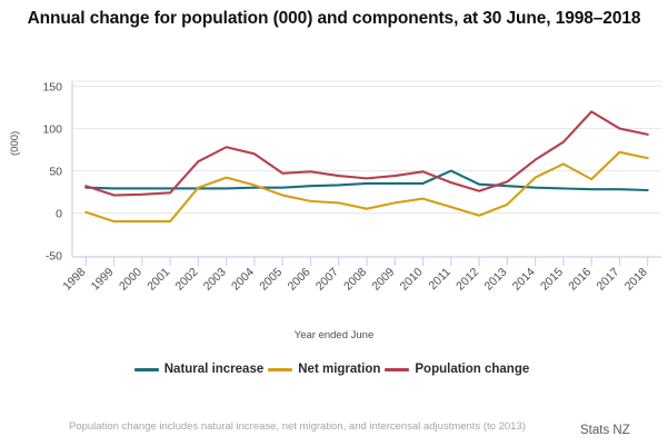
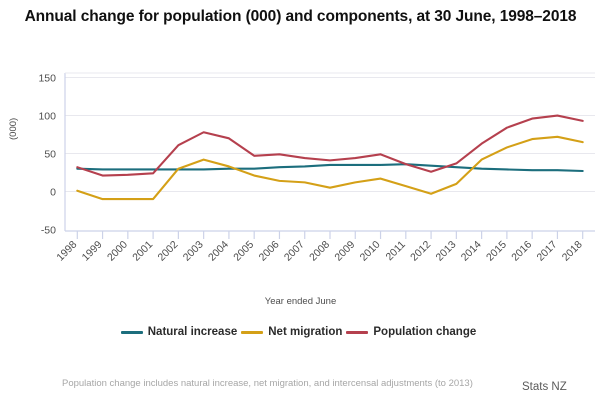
Natural increase/2011: 50 -> 40
Net migration/2016: 40 -> 70
Population change/2016: 120 -> 100
